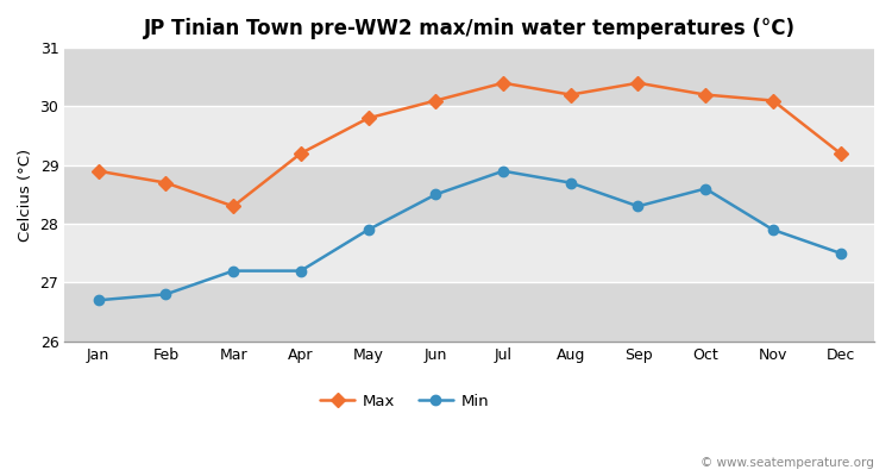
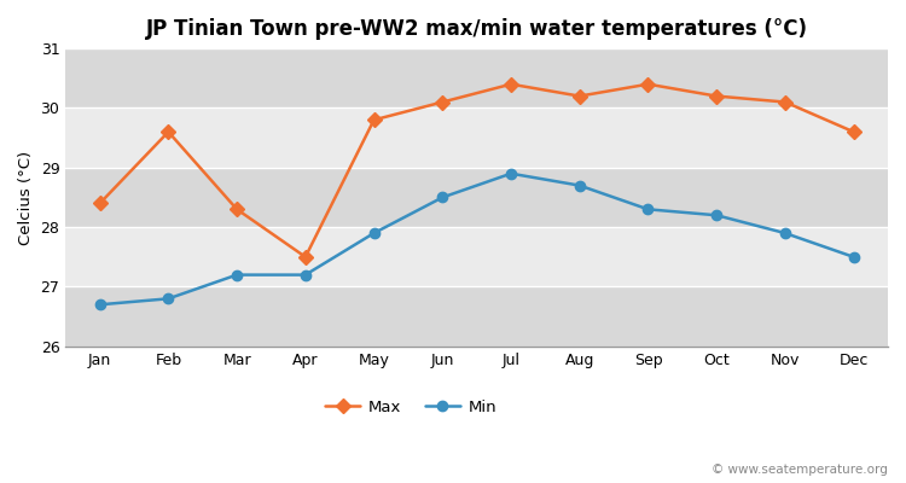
Max/Jan: 28.9 -> 28.4
Max/Feb: 28.7 -> 29.6
Max/Apr: 29.2 -> 27.5
Min/Oct: 28.6 -> 28.2
Max/Dec: 29.2 -> 29.6
